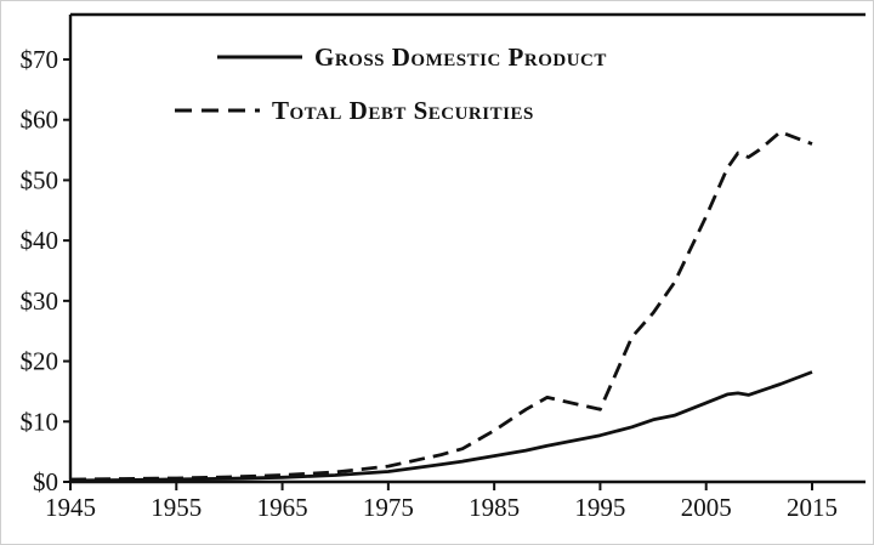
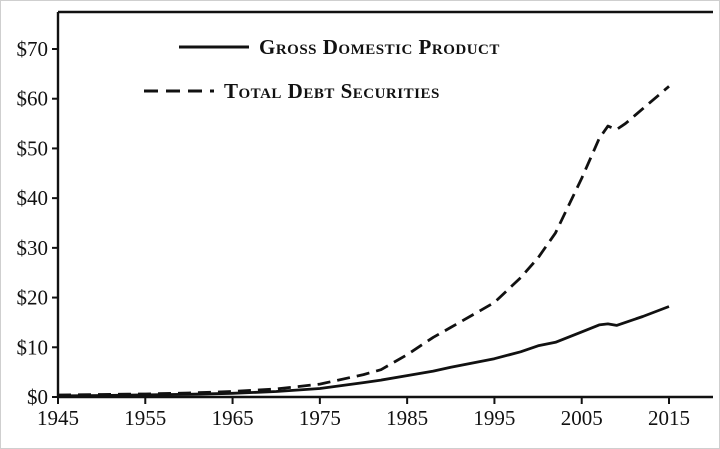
Total Debt Securities/1995: $12 -> $19
Total Debt Securities/2015: $56 -> $62
